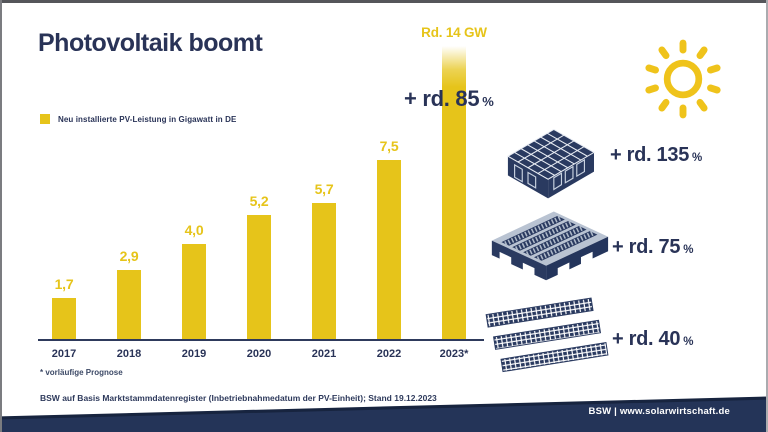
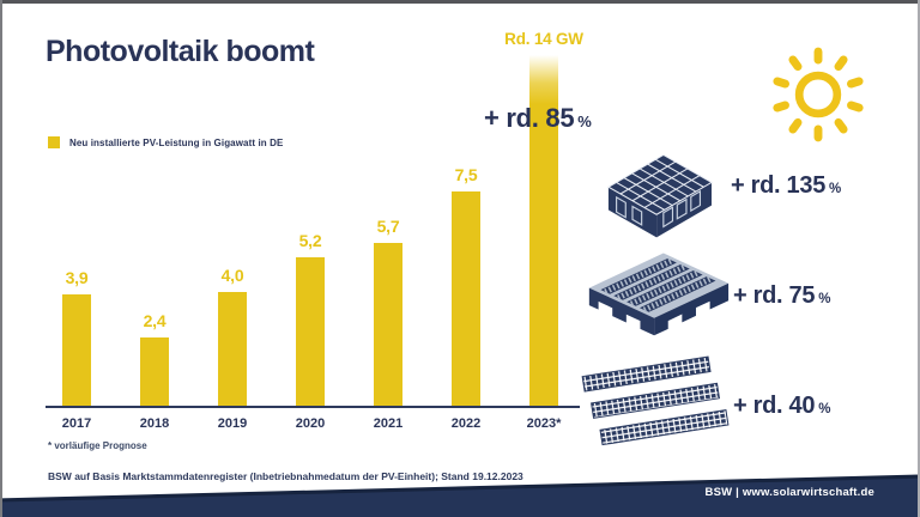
2017: 1,7 -> 3,9
2018: 2,9 -> 2,4
